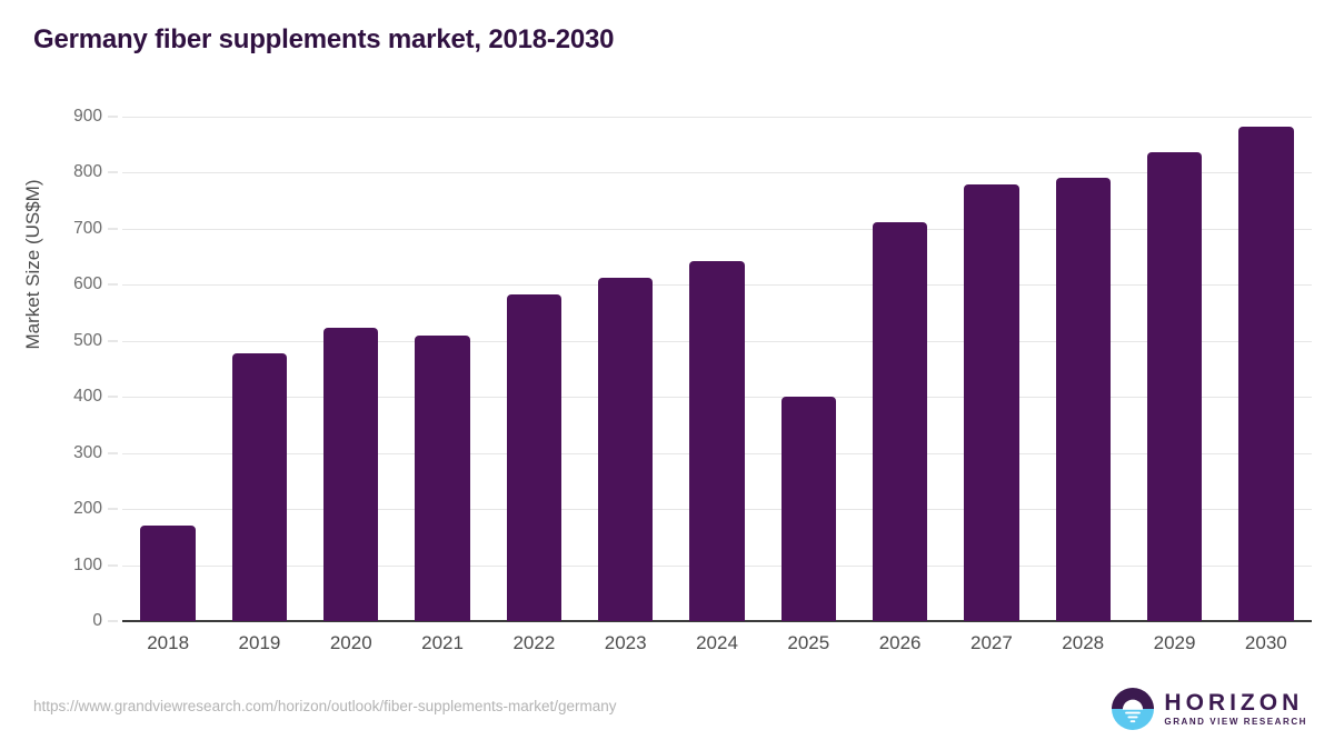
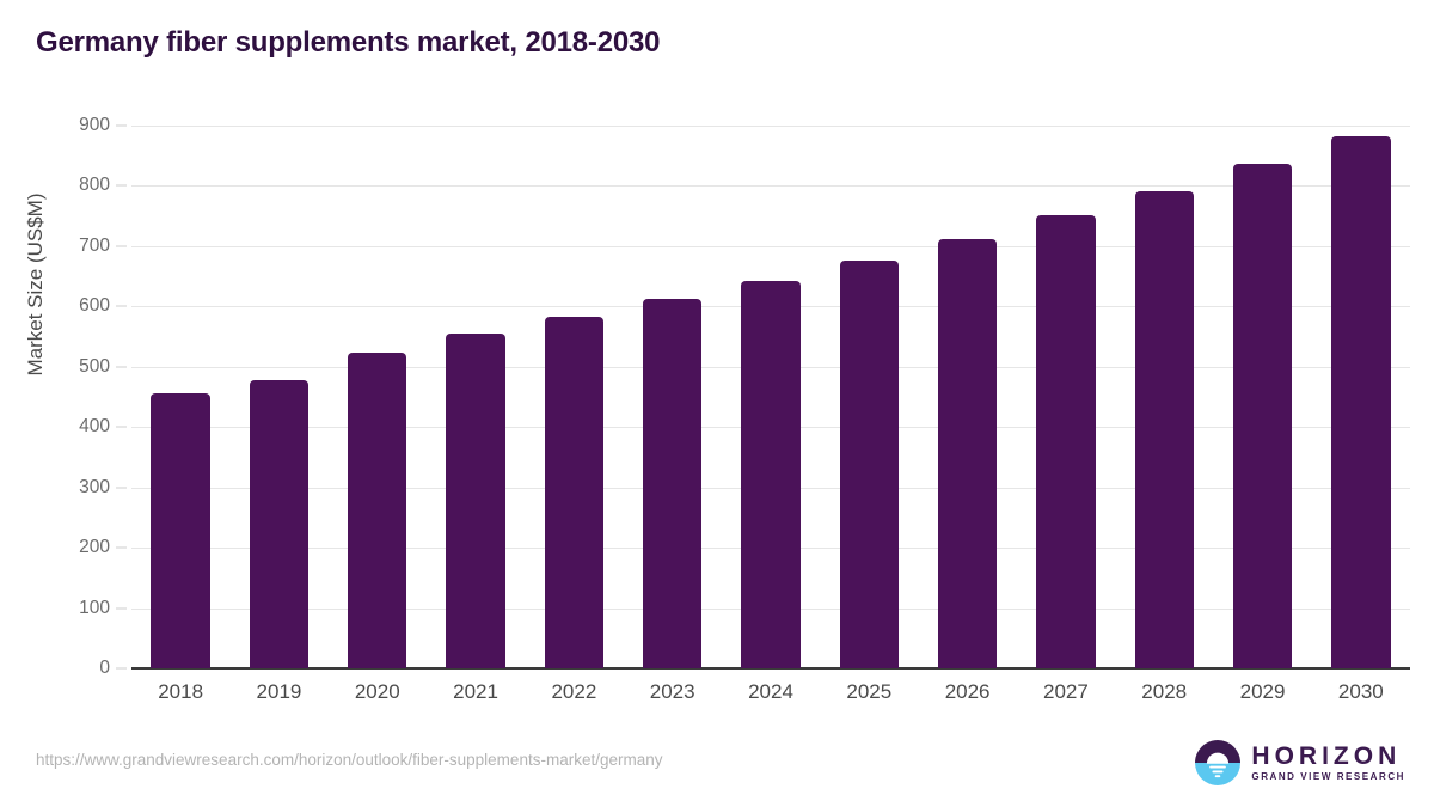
2018: 170 -> 460
2021: 510 -> 560
2025: 400 -> 680
2027: 780 -> 750
